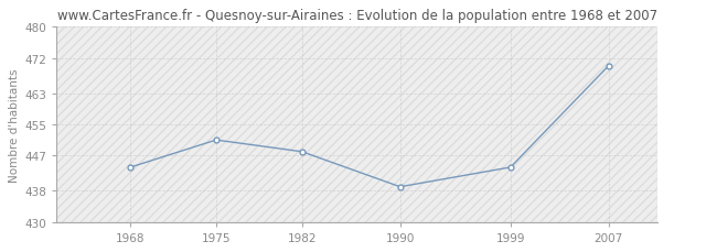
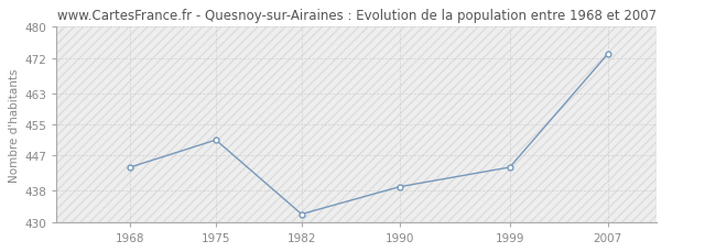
1982: 448 -> 432
2007: 470 -> 473
